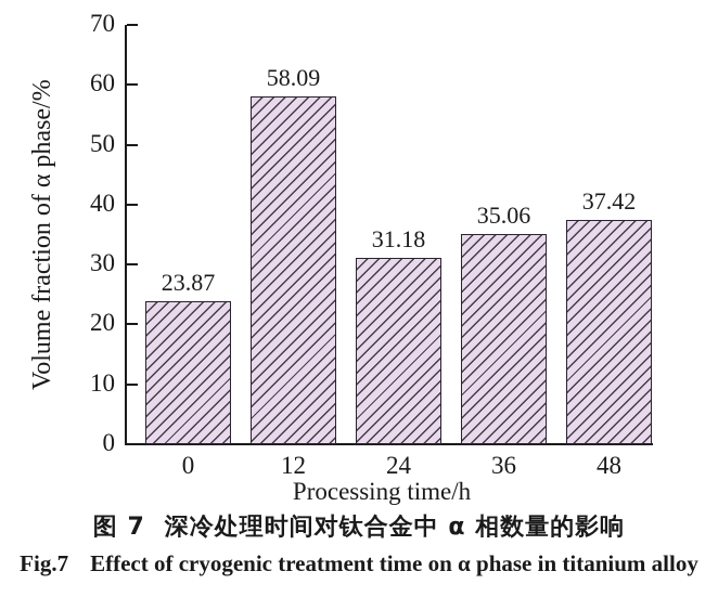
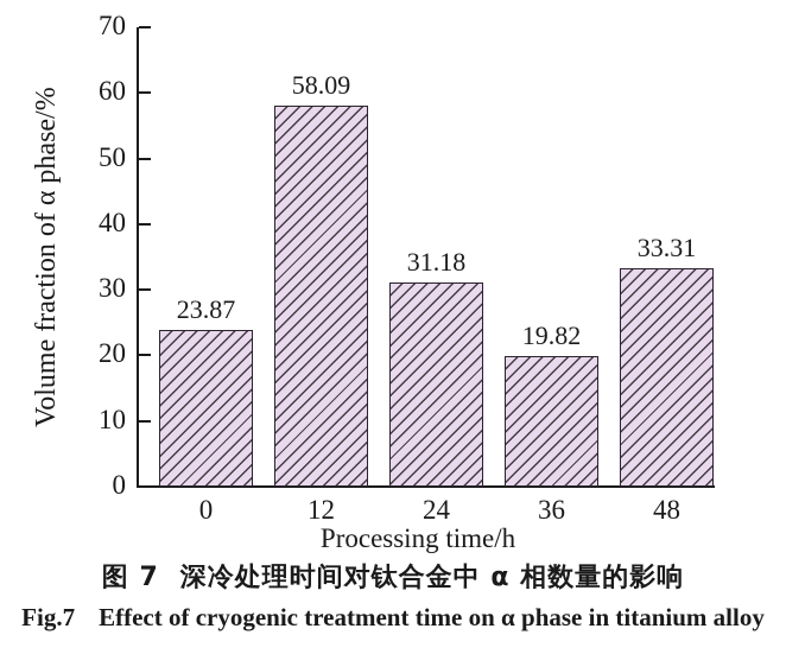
36: 35.06 -> 19.82
48: 37.42 -> 33.31
